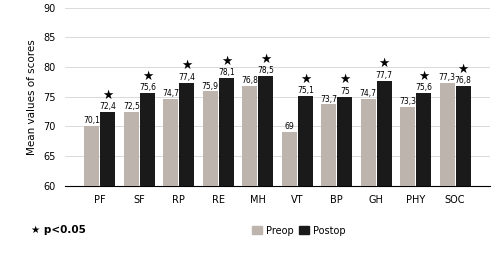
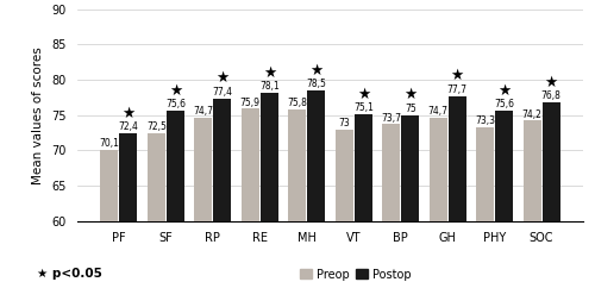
Preop/MH: 76,8 -> 75,8
Preop/VT: 69 -> 73
Preop/SOC: 77,3 -> 74,2
